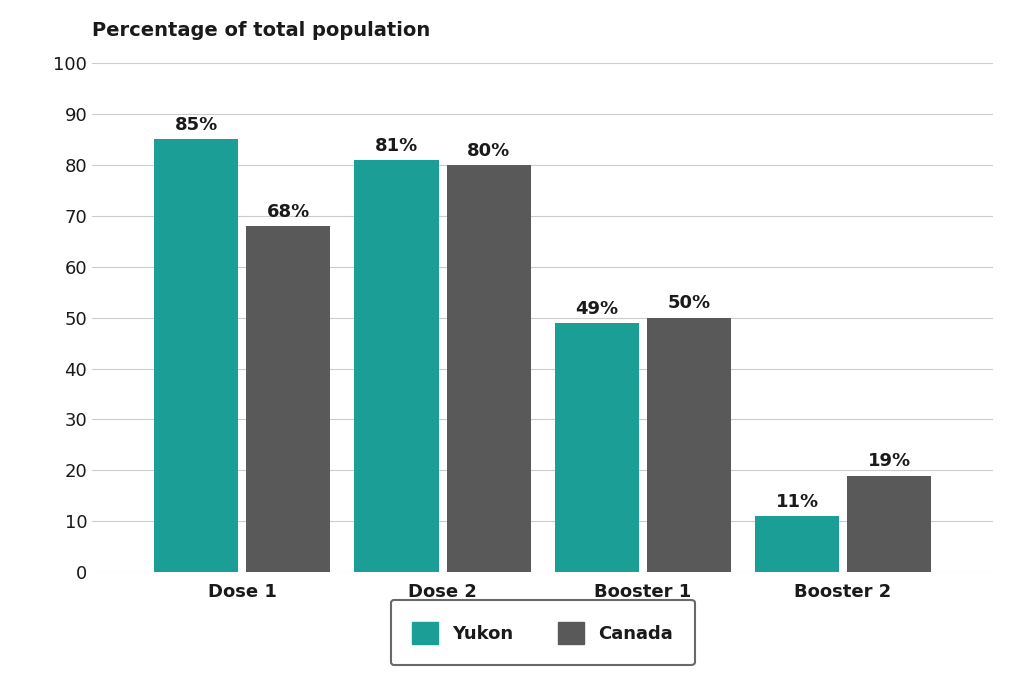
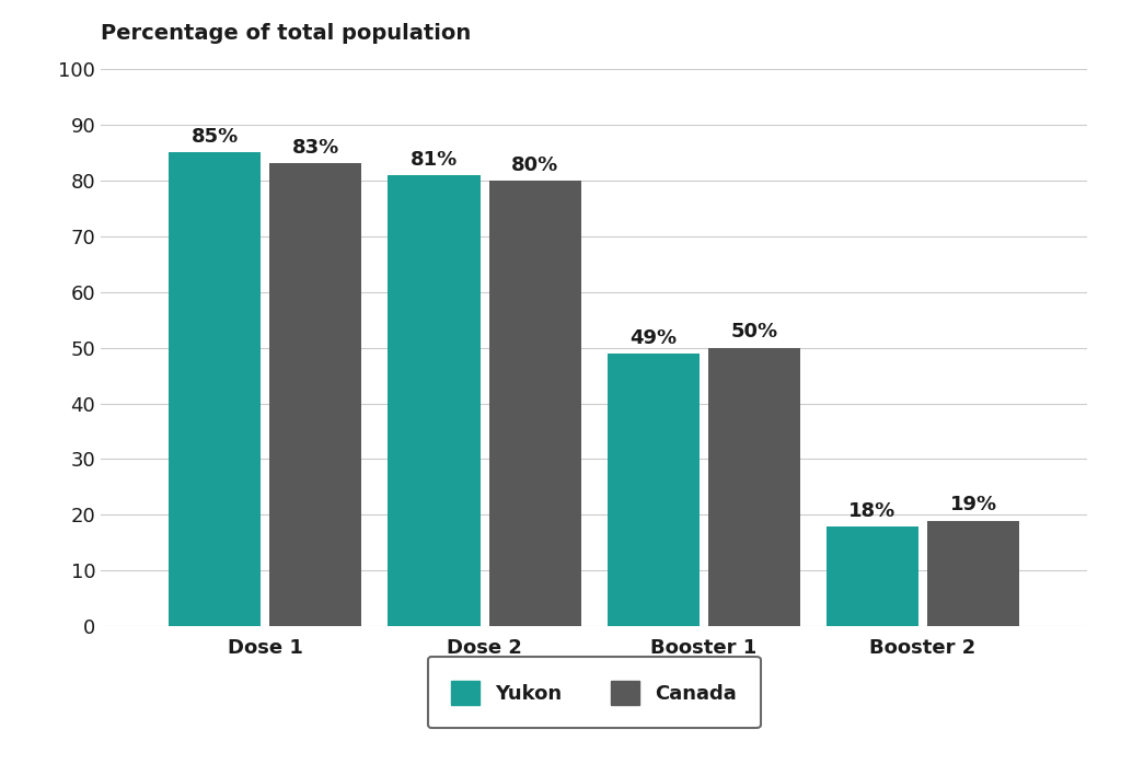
Canada/Dose 1: 68% -> 83%
Yukon/Booster 2: 11% -> 18%
